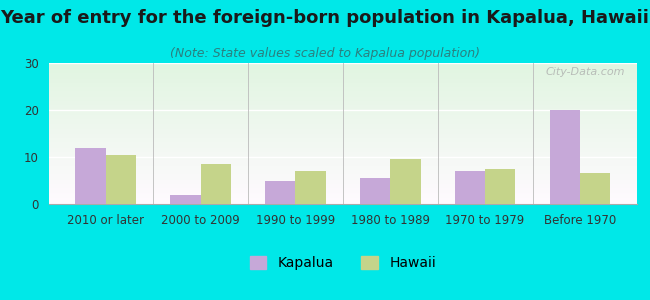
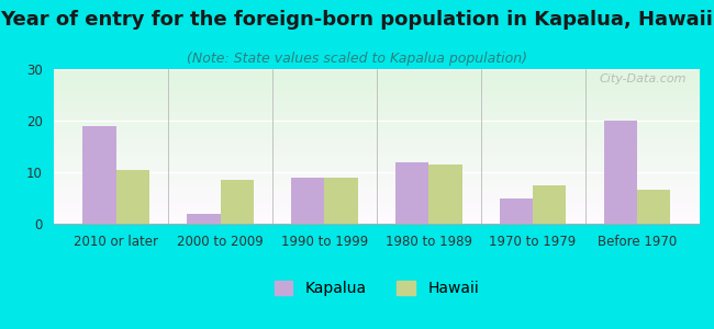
Kapalua/2010 or later: 12.0 -> 19.0
Kapalua/1990 to 1999: 5.0 -> 9.0
Hawaii/1990 to 1999: 7.0 -> 9.0
Kapalua/1980 to 1989: 5.5 -> 12.0
Hawaii/1980 to 1989: 9.5 -> 11.5
Kapalua/1970 to 1979: 7.0 -> 5.0
